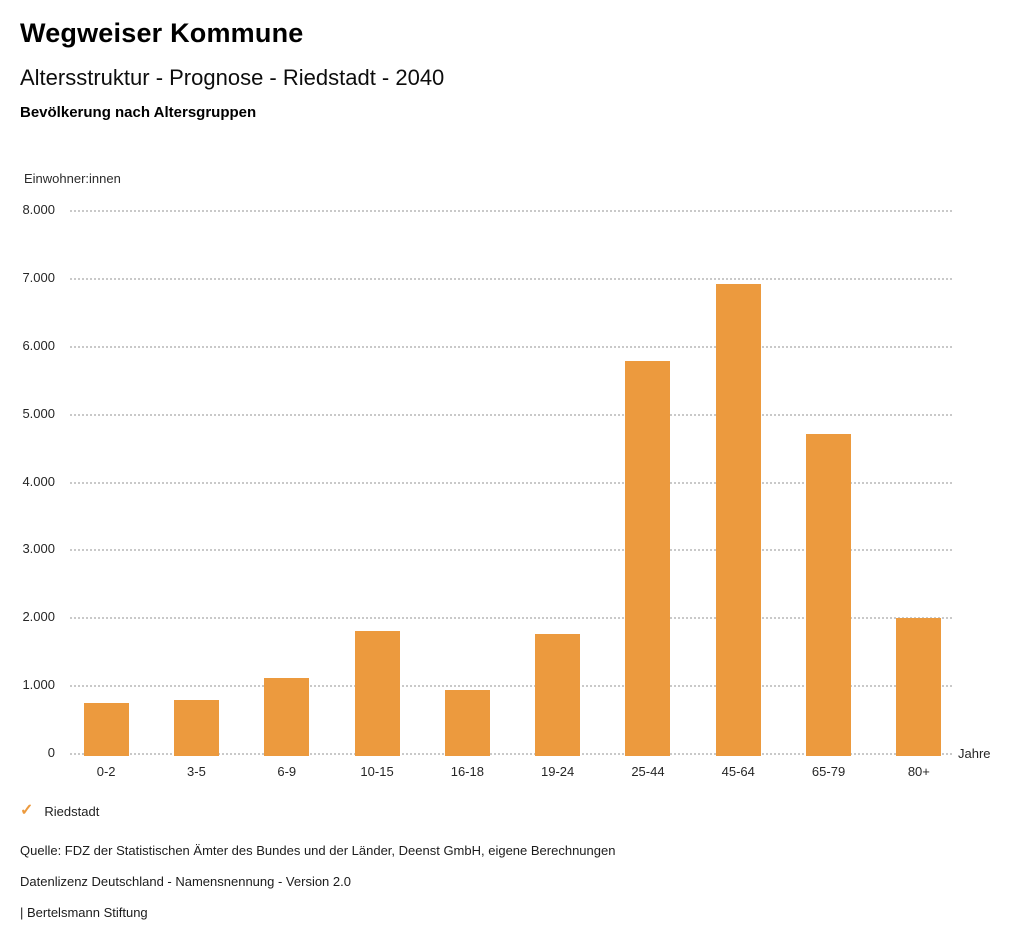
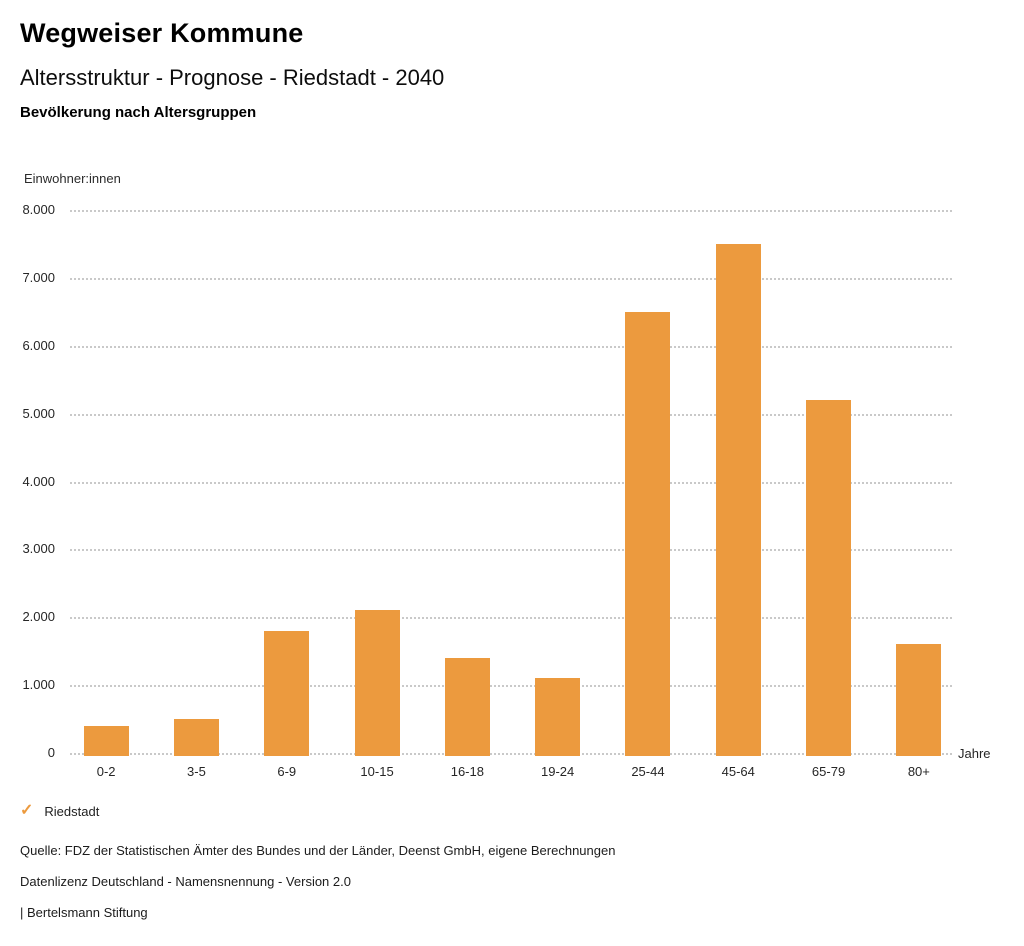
0-2: 700 -> 400
3-5: 800 -> 500
6-9: 1100 -> 1800
10-15: 1800 -> 2100
16-18: 900 -> 1400
19-24: 1800 -> 1100
25-44: 5800 -> 6500
45-64: 6900 -> 7500
65-79: 4700 -> 5200
80+: 2000 -> 1600
